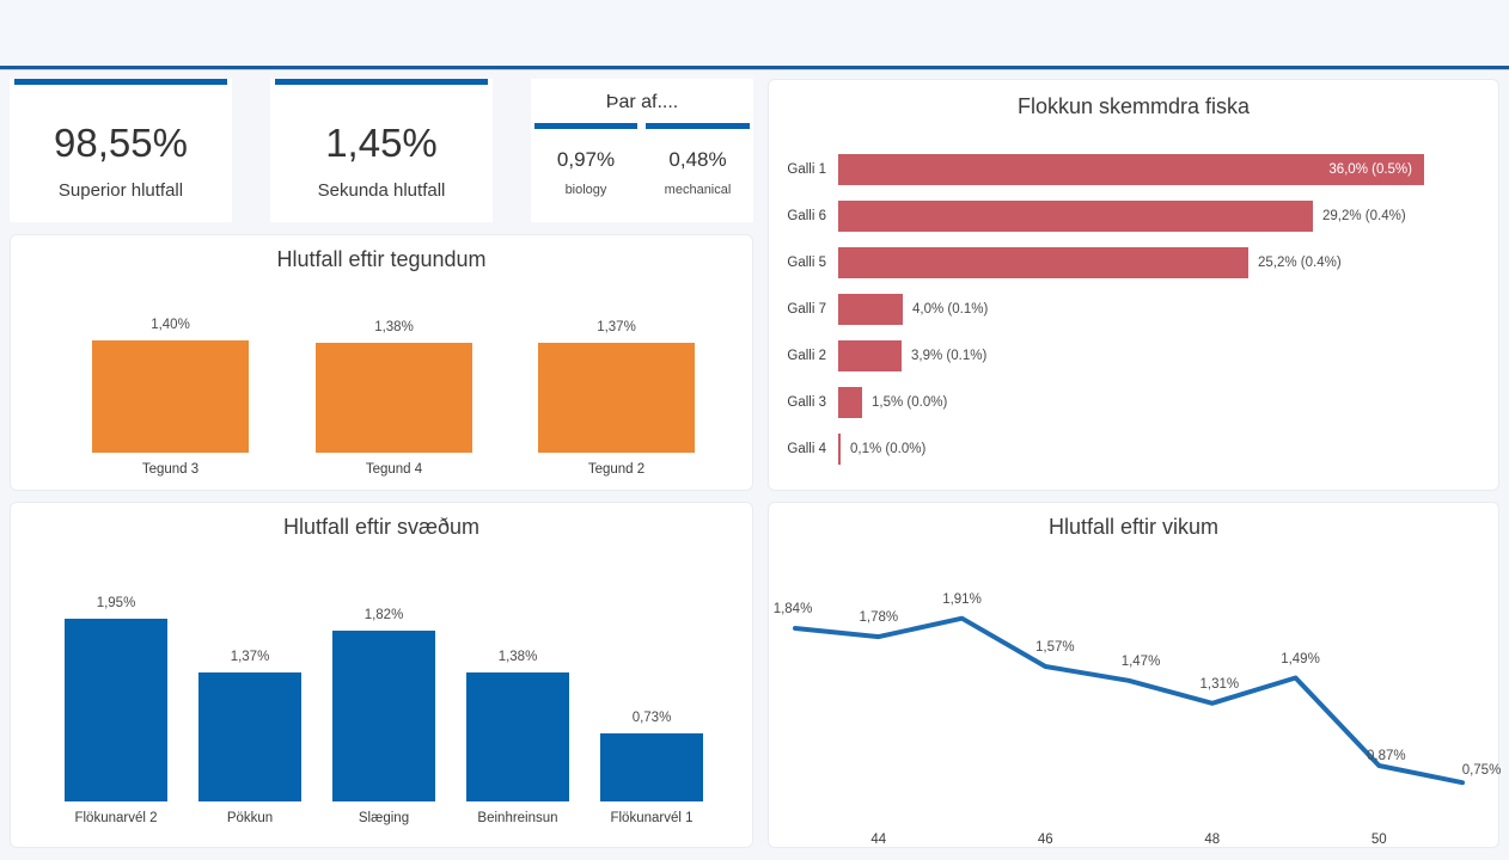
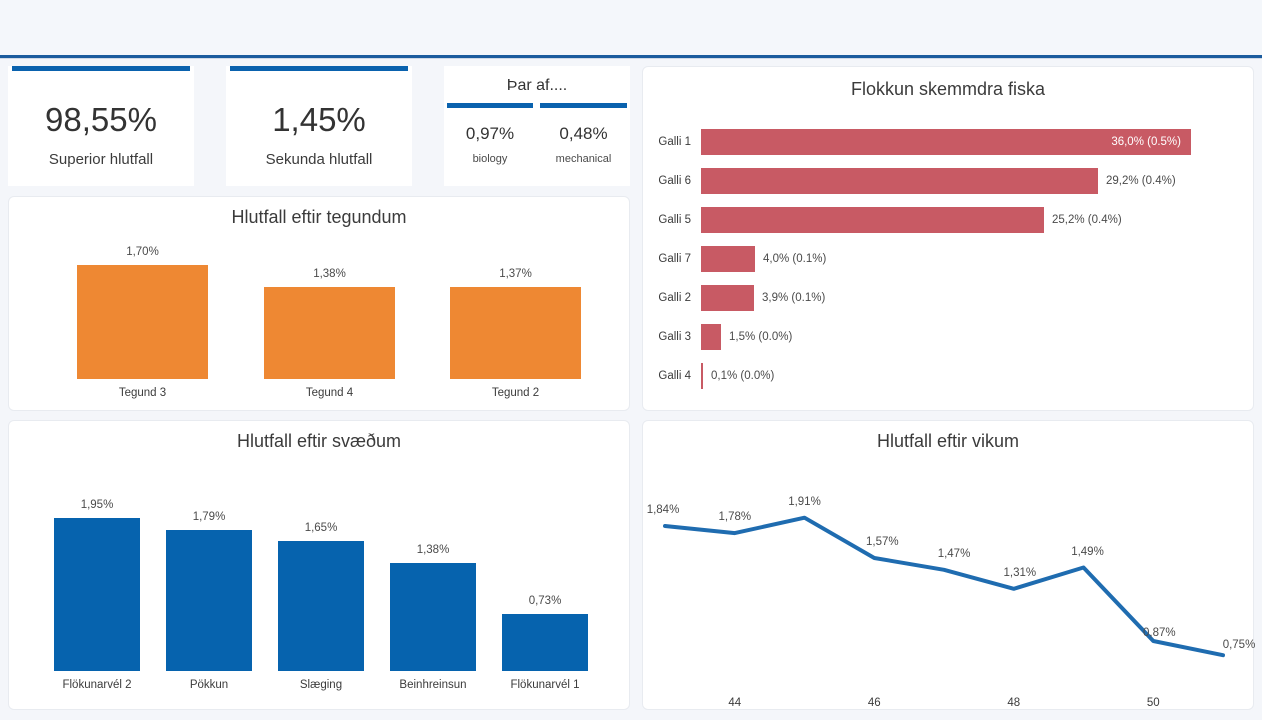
Hlutfall eftir tegundum/Tegund 3: 1,40% -> 1,70%
Hlutfall eftir svæðum/Pökkun: 1,37% -> 1,79%
Hlutfall eftir svæðum/Slæging: 1,82% -> 1,65%
